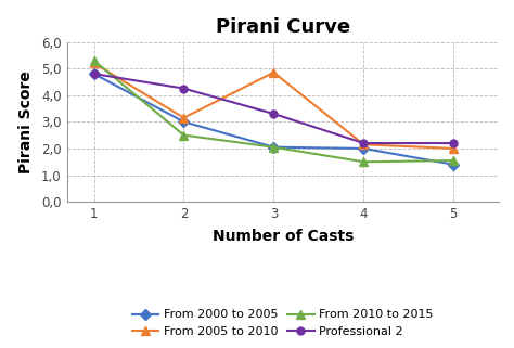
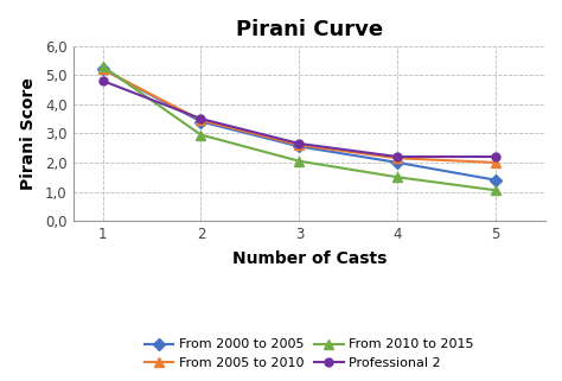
From 2000 to 2005/1: 4,80 -> 5,20
From 2000 to 2005/2: 3,00 -> 3,40
From 2005 to 2010/2: 3,15 -> 3,45
From 2010 to 2015/2: 2,50 -> 2,95
Professional 2/2: 4,25 -> 3,50
From 2000 to 2005/3: 2,05 -> 2,55
From 2005 to 2010/3: 4,85 -> 2,60
Professional 2/3: 3,30 -> 2,65
From 2010 to 2015/5: 1,55 -> 1,05
